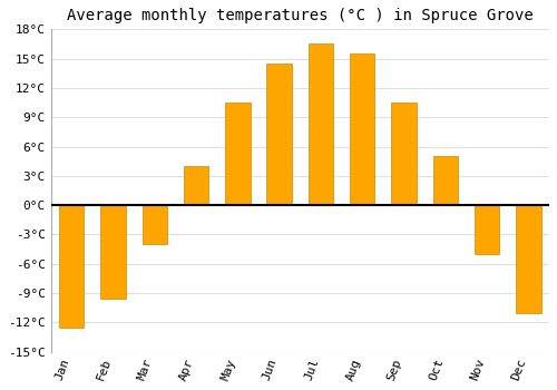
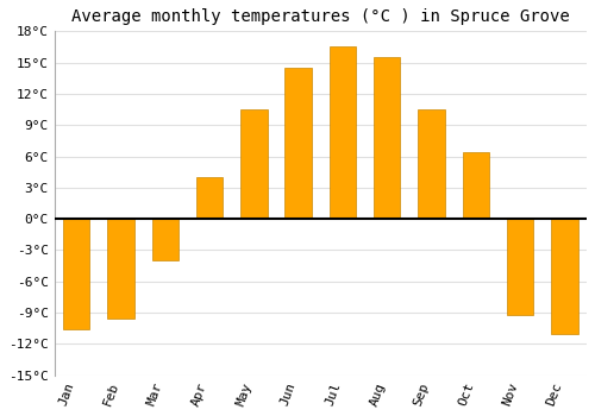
Jan: -12.5°C -> -10.6°C
Oct: 5.0°C -> 6.4°C
Nov: -5.0°C -> -9.2°C
